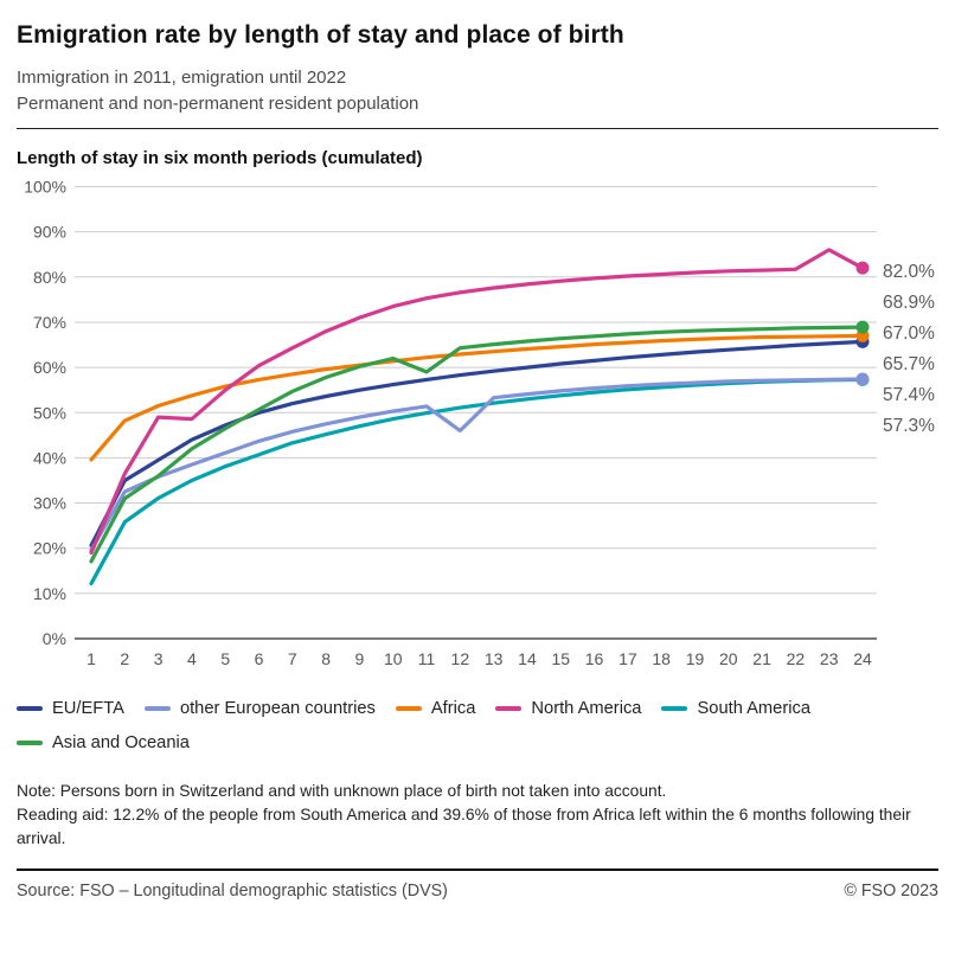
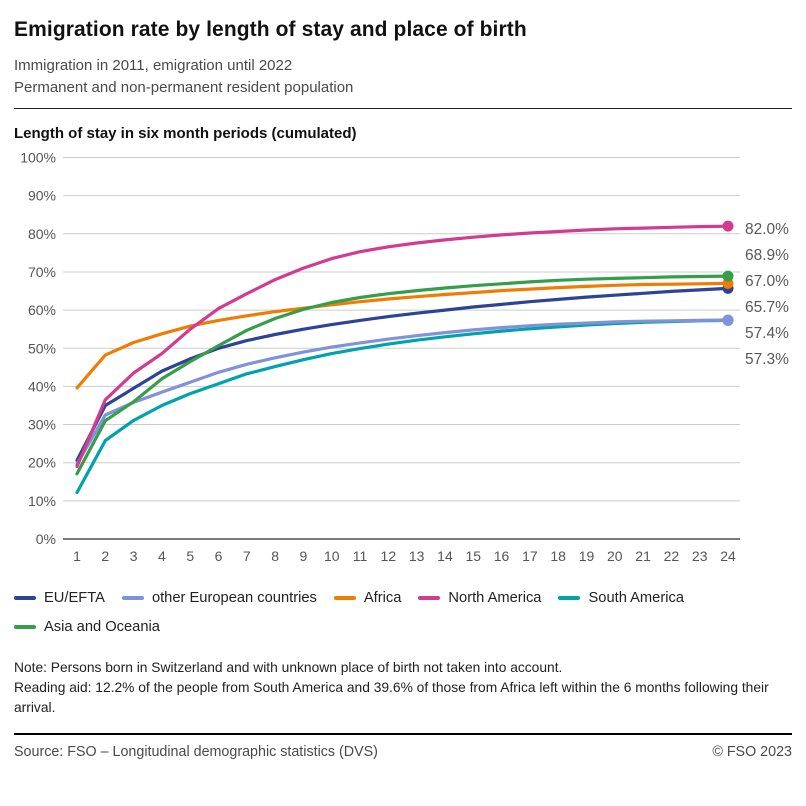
North America/3: 49% -> 44%
Asia and Oceania/11: 59% -> 63%
other European countries/12: 46% -> 52%
North America/23: 86% -> 82%
